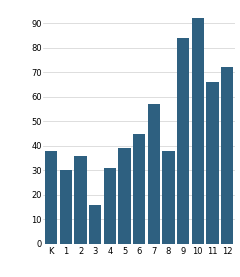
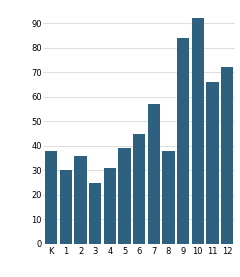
3: 16 -> 25
